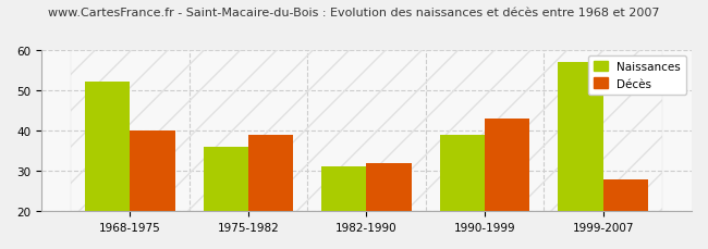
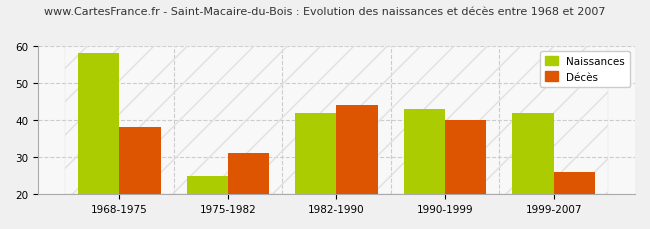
Naissances/1968-1975: 52 -> 58
Décès/1968-1975: 40 -> 38
Naissances/1975-1982: 36 -> 25
Décès/1975-1982: 39 -> 31
Naissances/1982-1990: 31 -> 42
Décès/1982-1990: 32 -> 44
Naissances/1990-1999: 39 -> 43
Décès/1990-1999: 43 -> 40
Naissances/1999-2007: 57 -> 42
Décès/1999-2007: 28 -> 26
